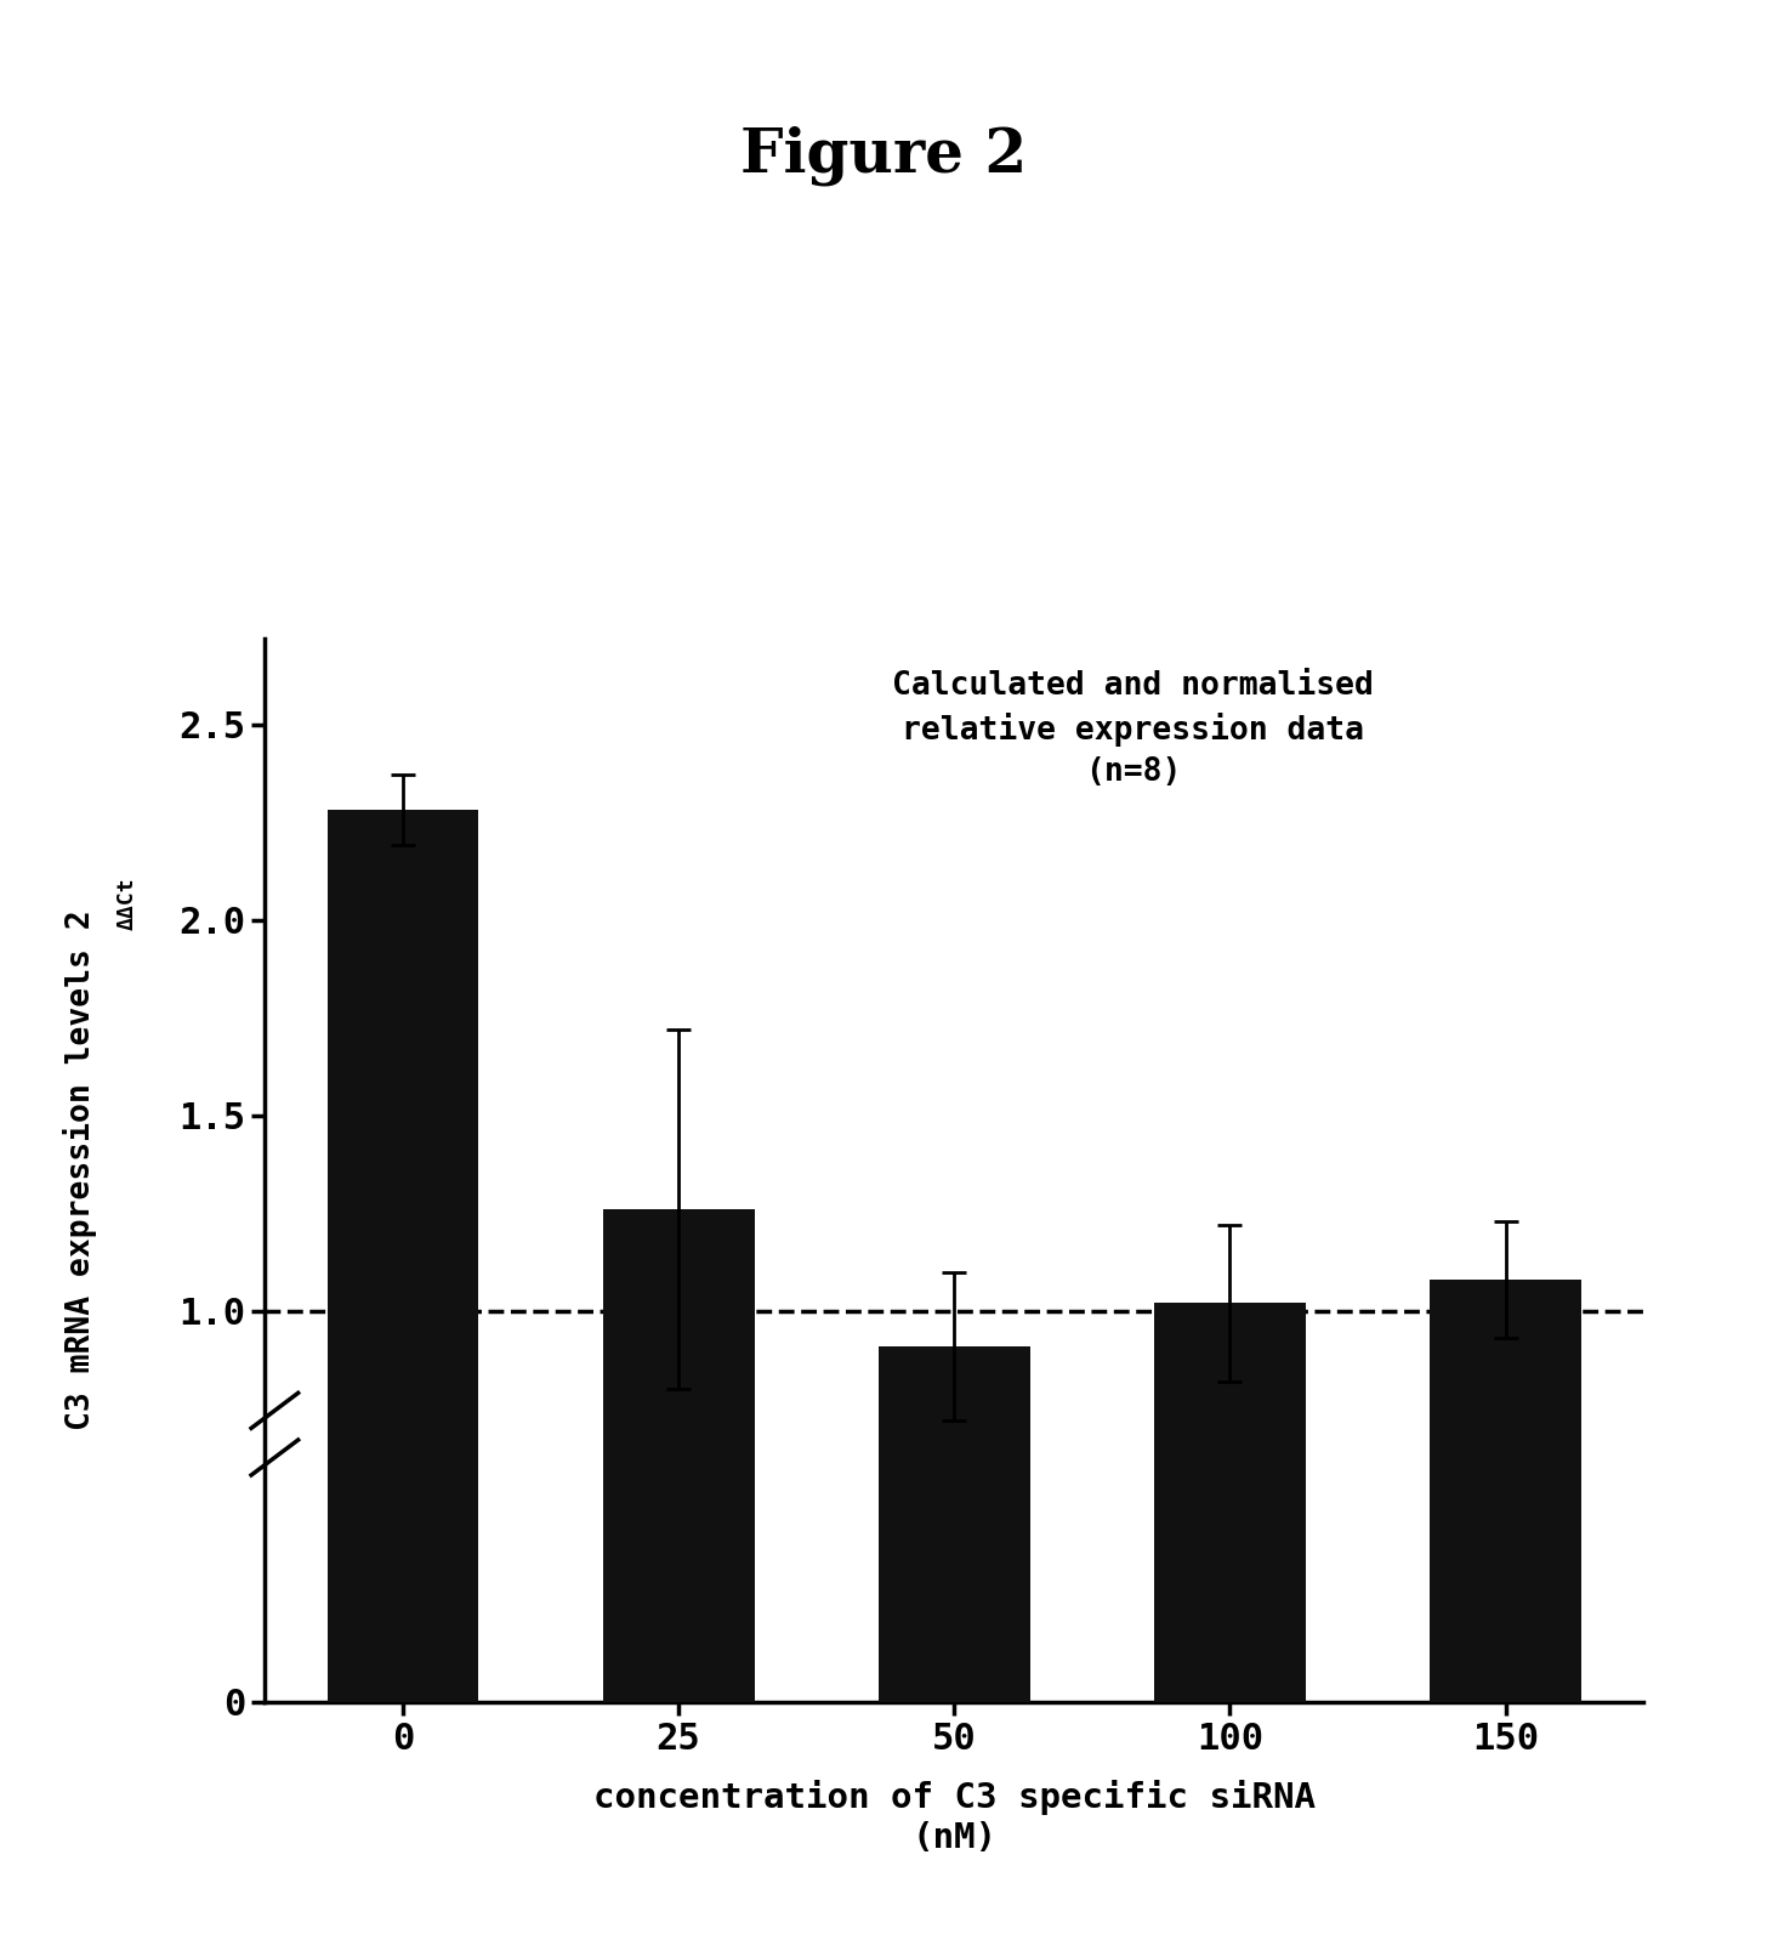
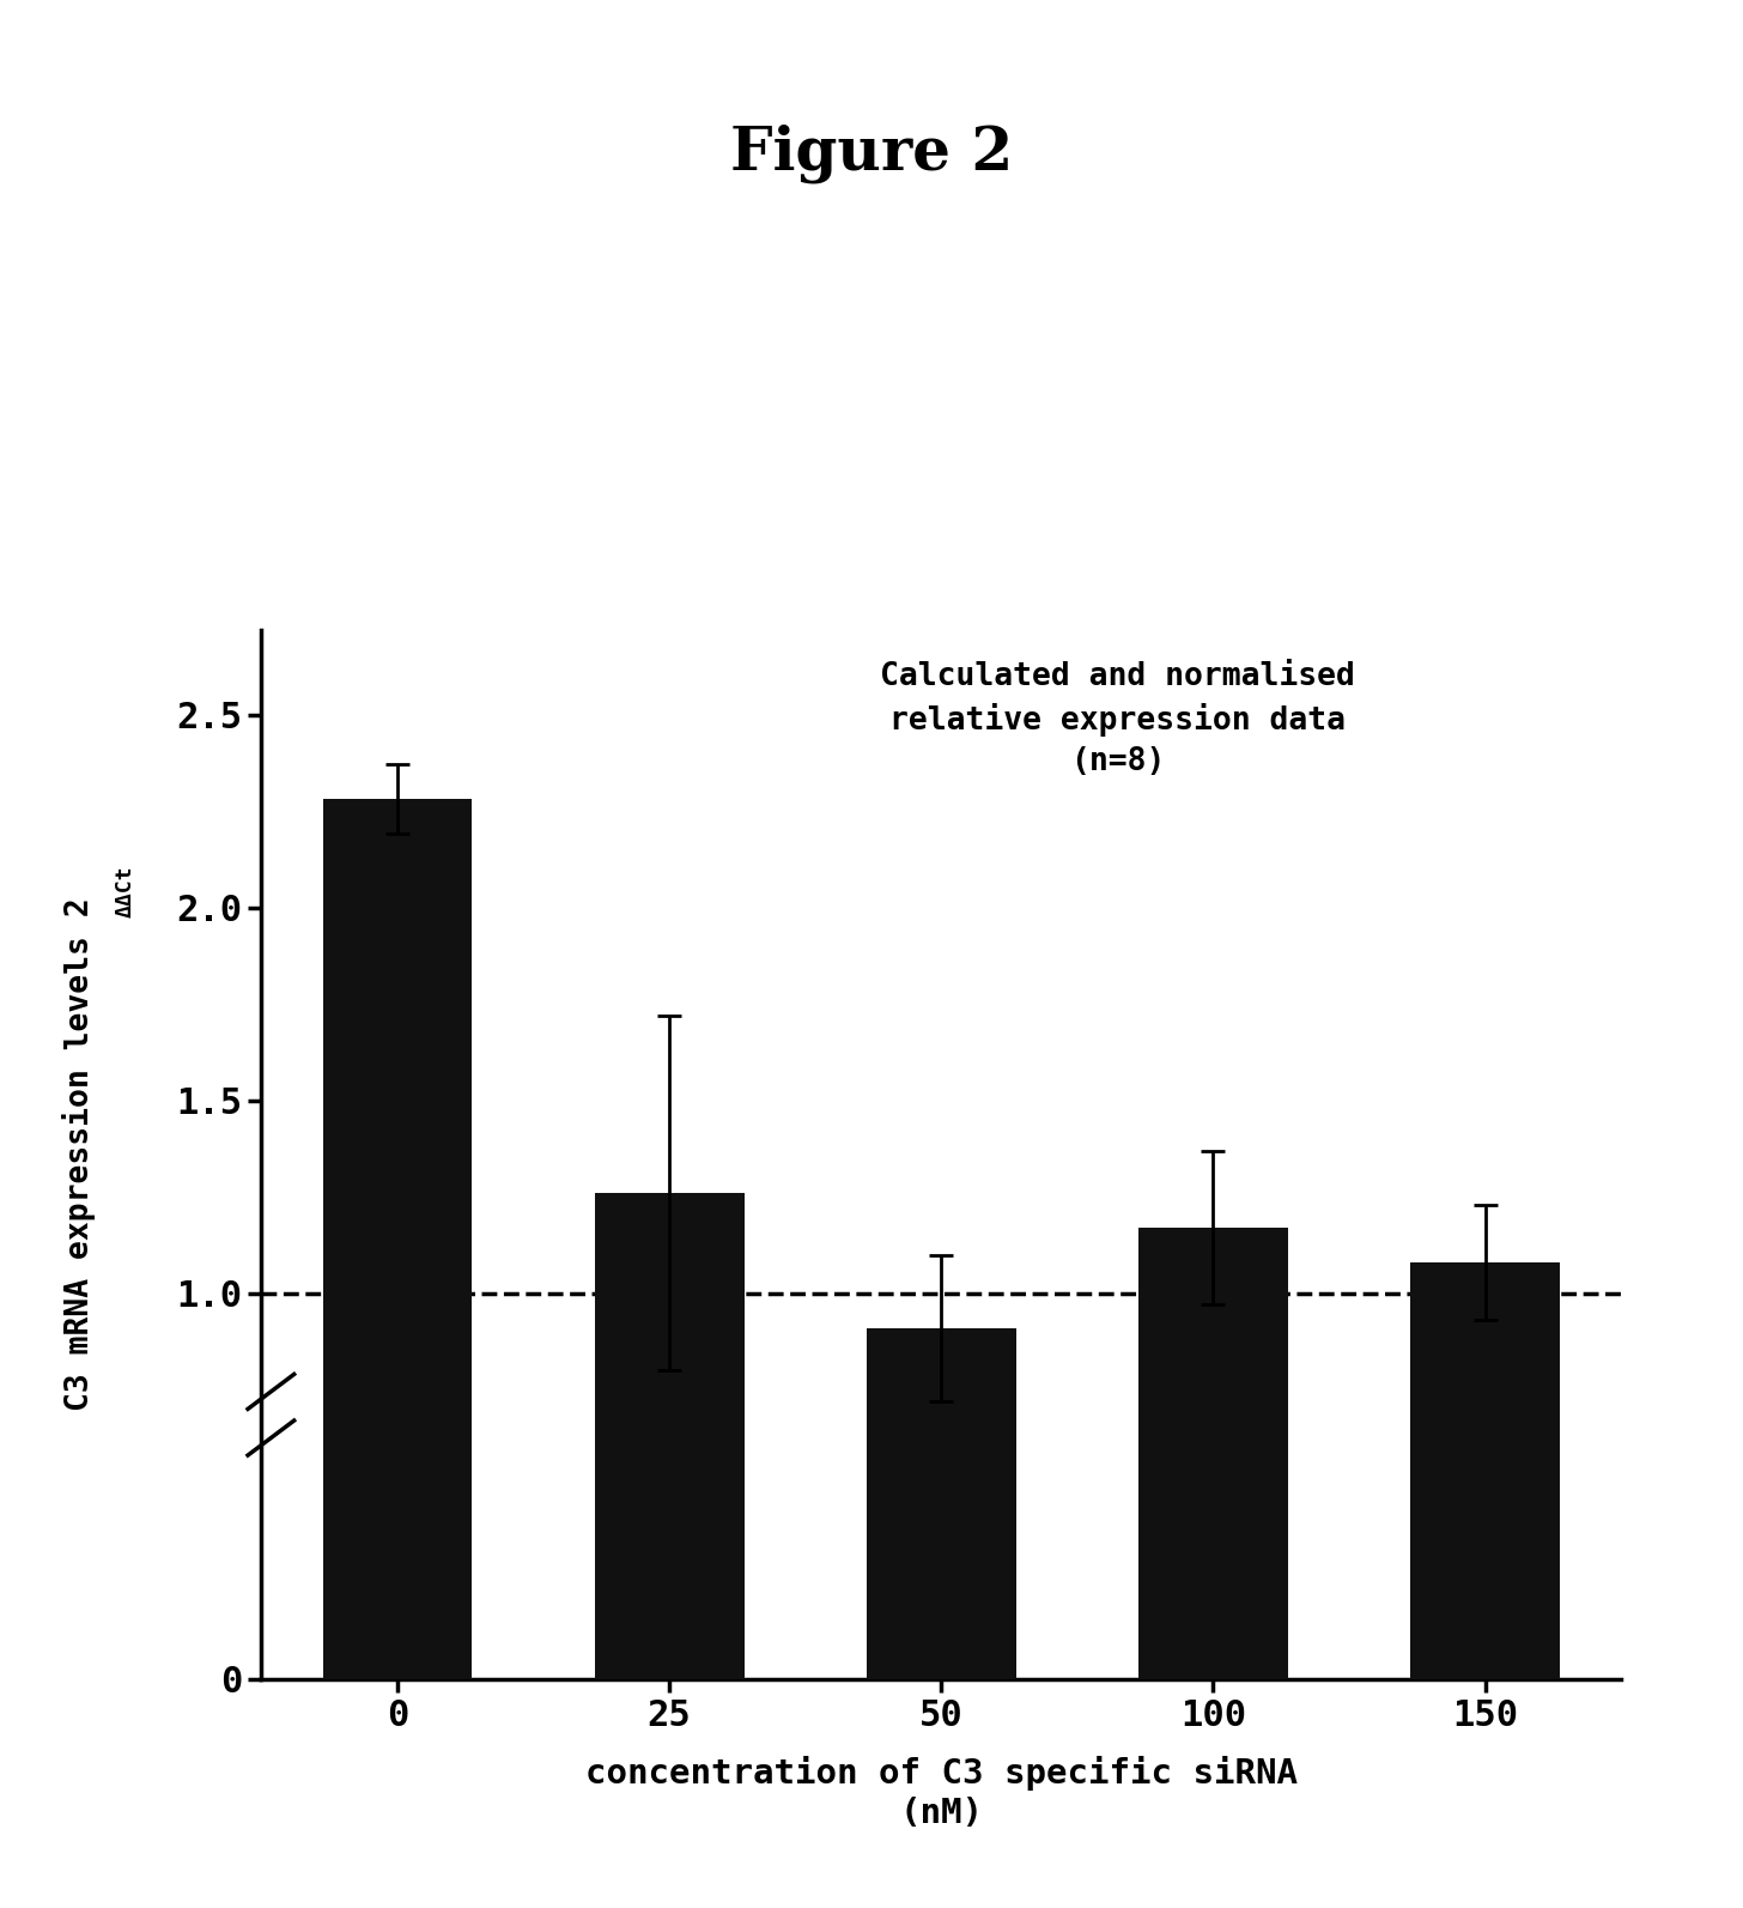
100: 1.02 -> 1.17
